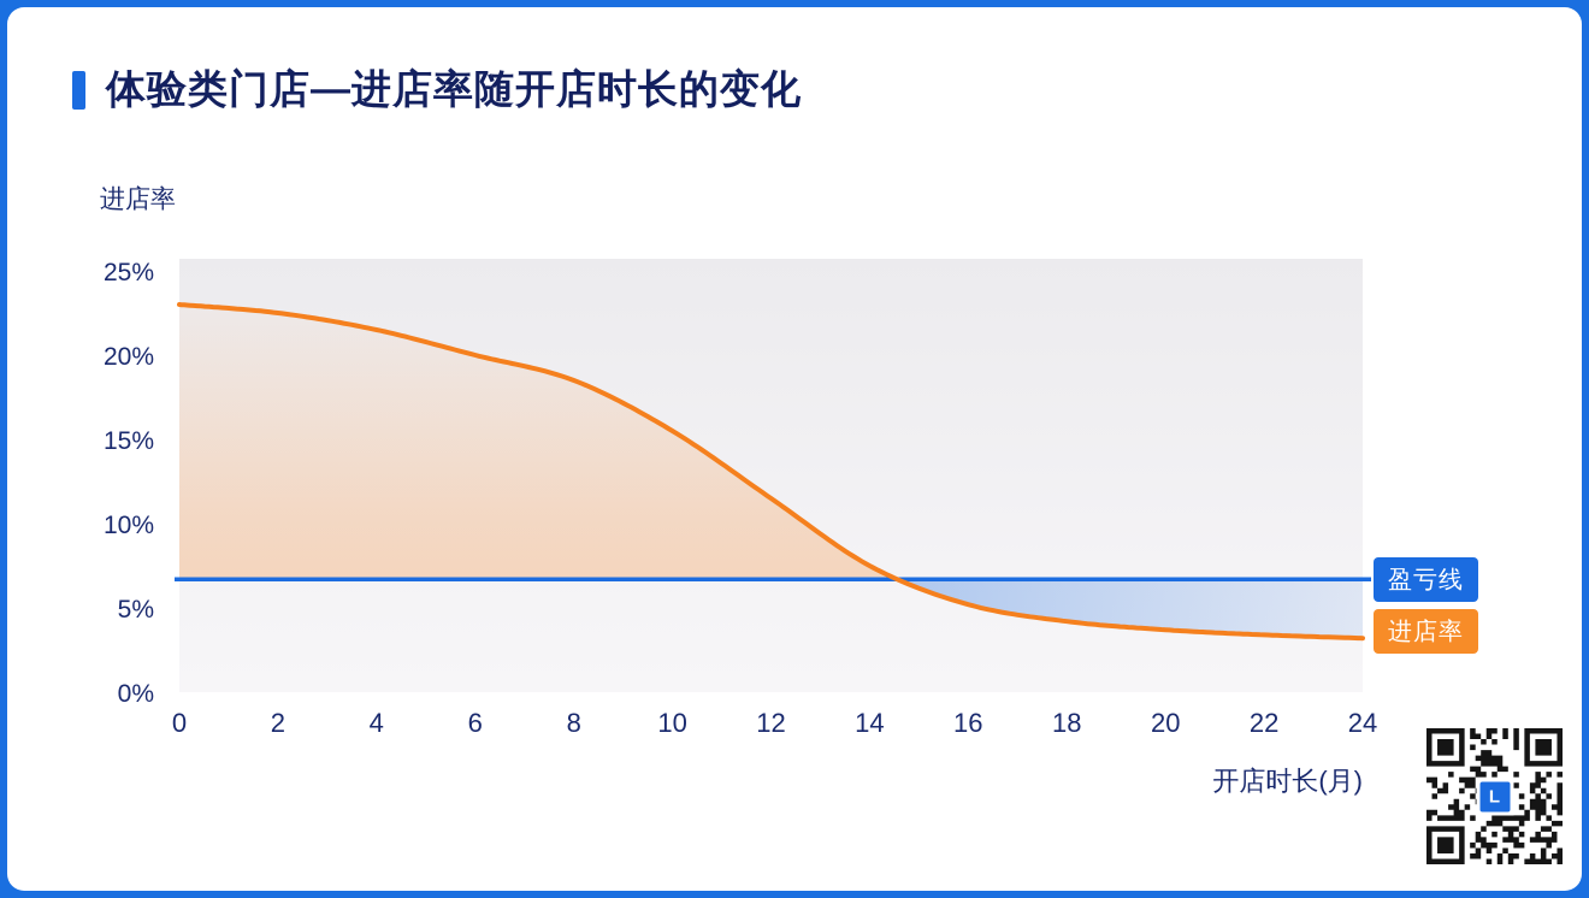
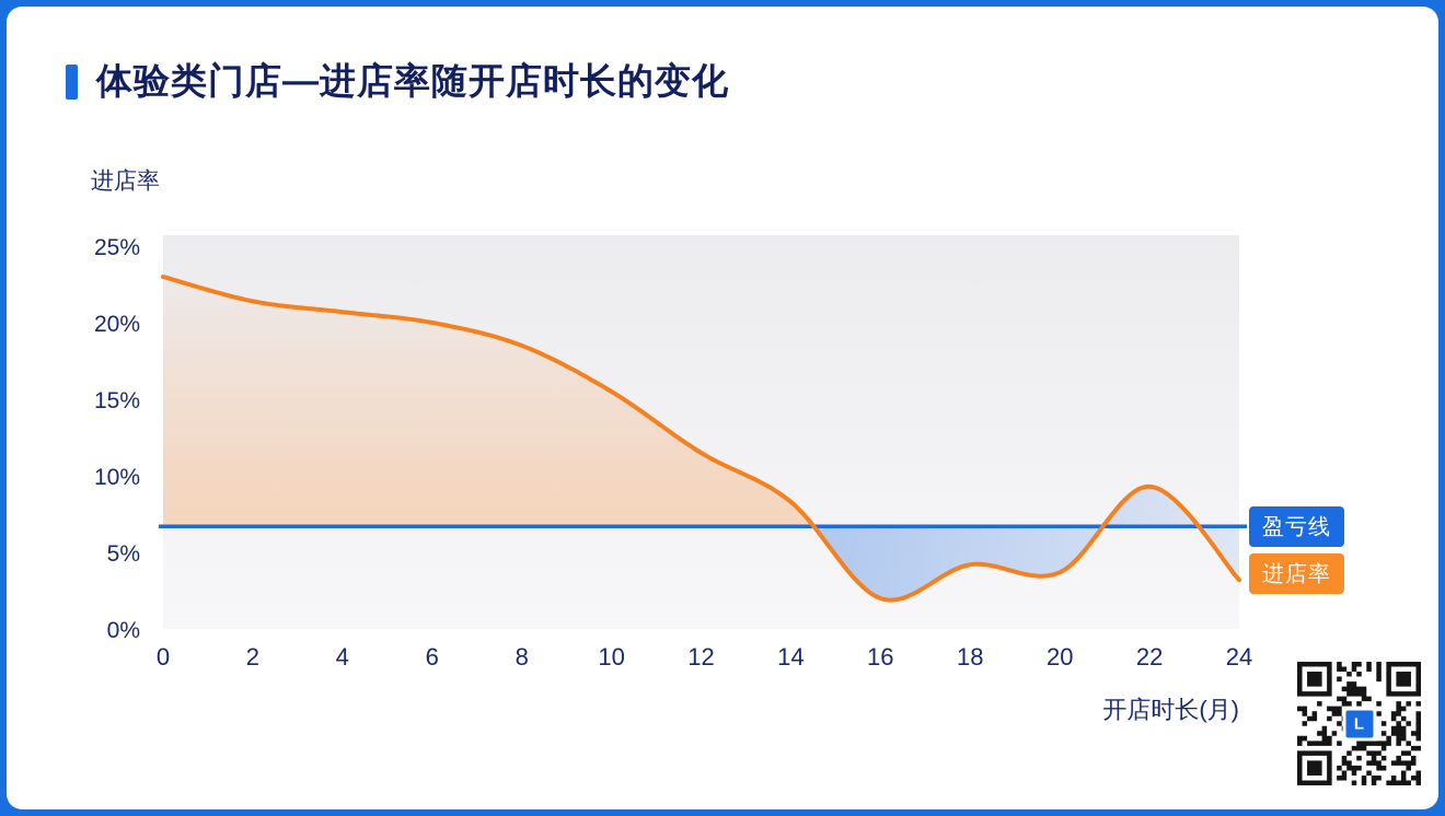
进店率/2: 22.5% -> 21.4%
进店率/4: 21.5% -> 20.7%
进店率/14: 7.5% -> 8.3%
进店率/16: 5.2% -> 2.0%
进店率/22: 3.4% -> 9.3%
